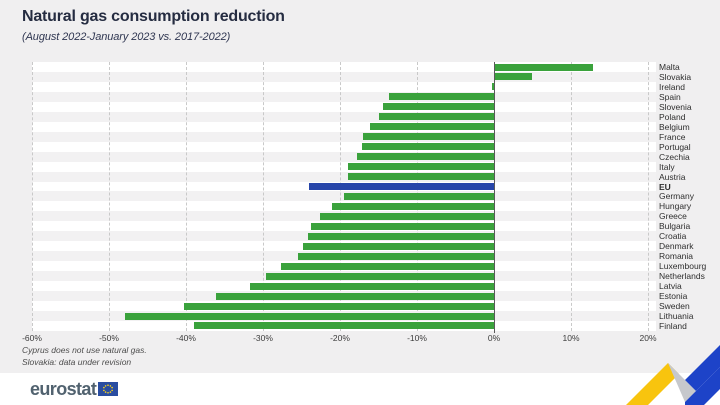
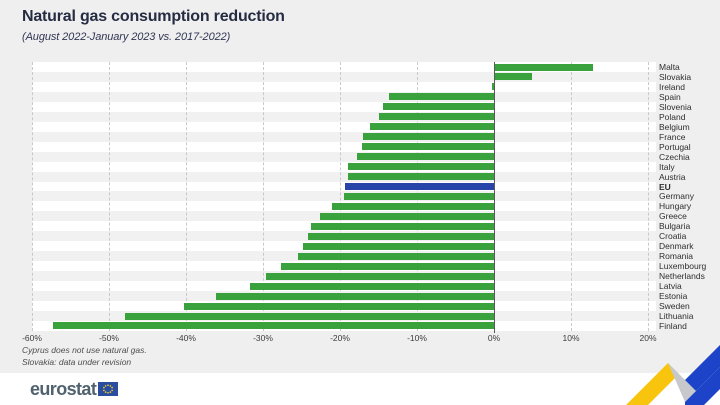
EU: -24% -> -19%
Finland: -39% -> -57%
